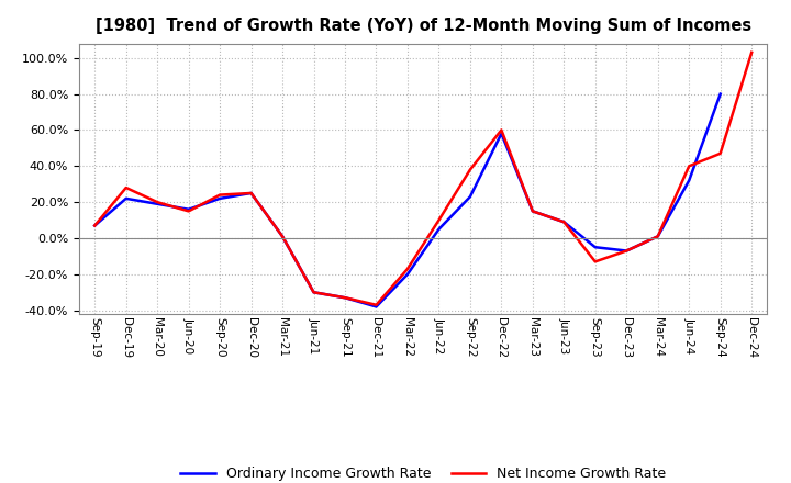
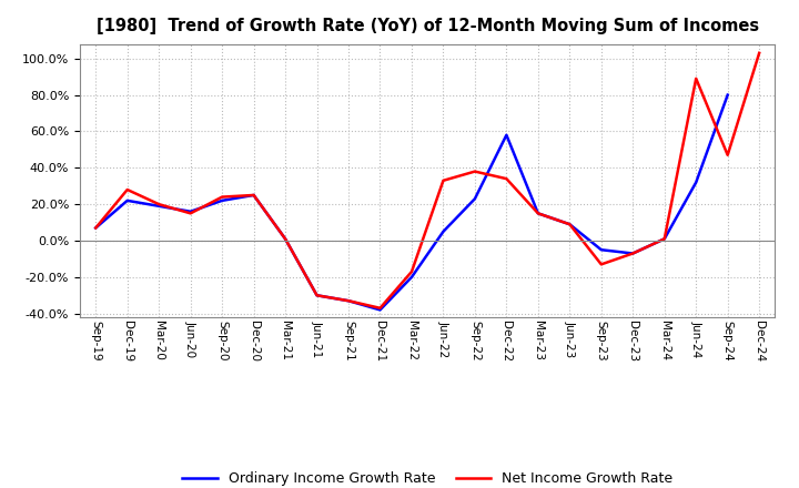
Net Income Growth Rate/Jun-22: 10% -> 33%
Net Income Growth Rate/Dec-22: 60% -> 34%
Net Income Growth Rate/Jun-24: 40% -> 89%
